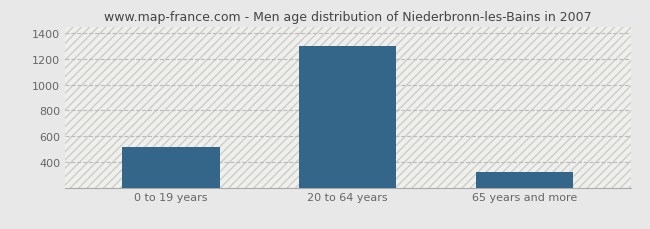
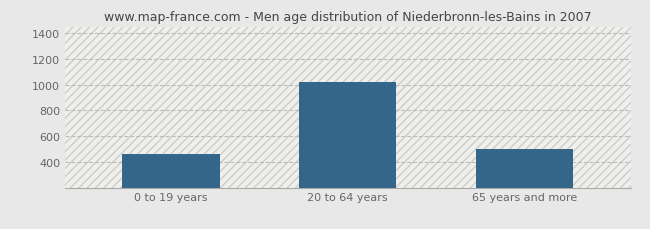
0 to 19 years: 510 -> 460
20 to 64 years: 1300 -> 1020
65 years and more: 320 -> 500
